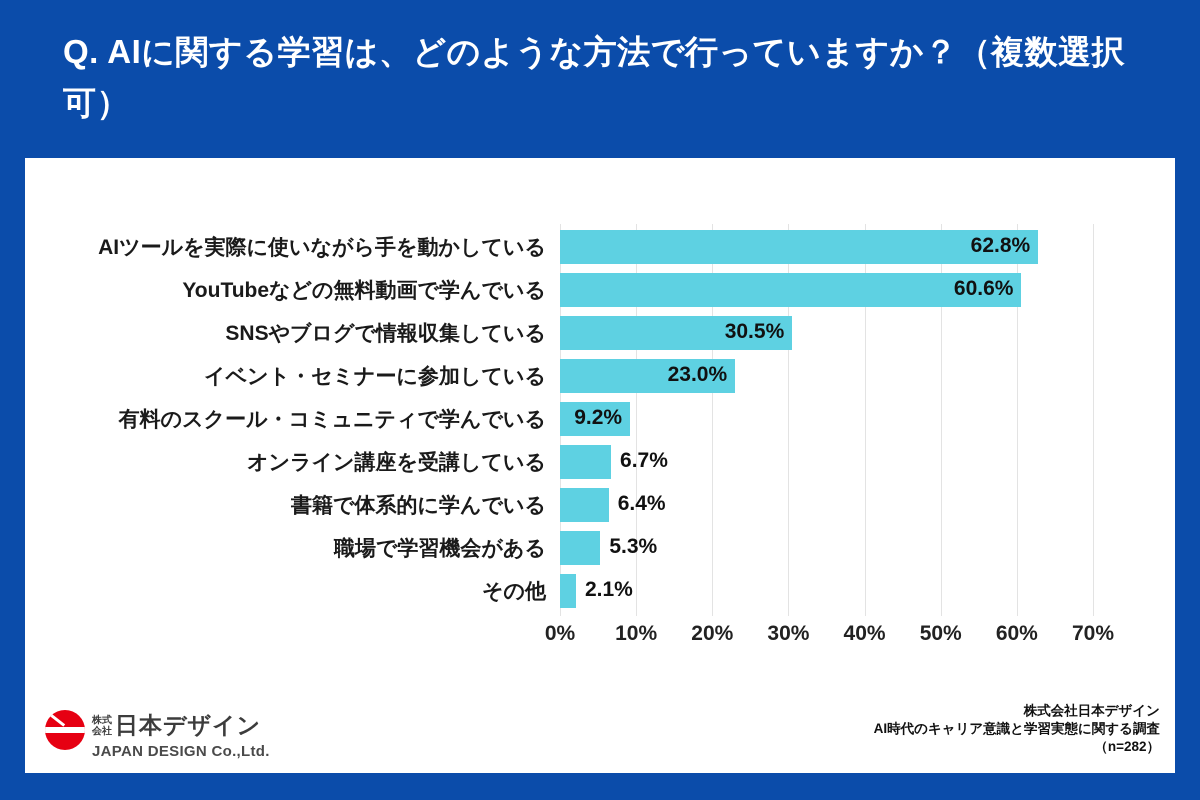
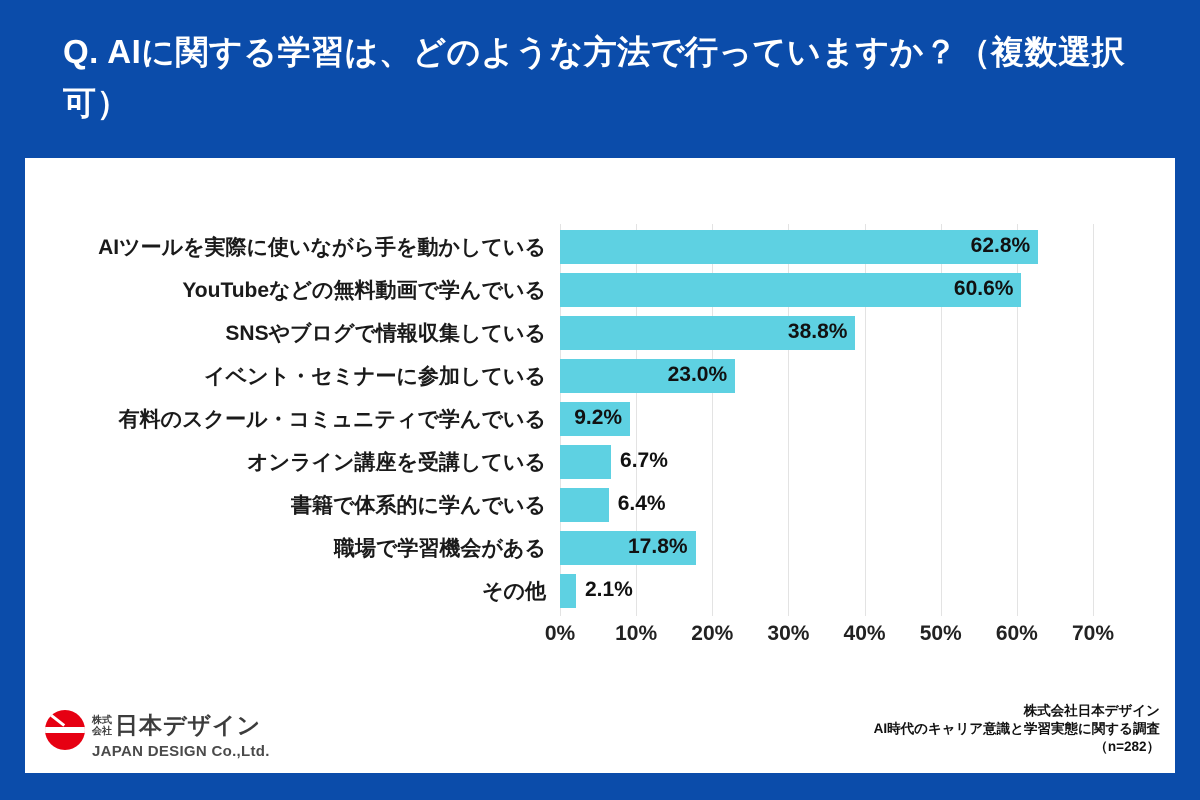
SNSやブログで情報収集している: 30.5% -> 38.8%
職場で学習機会がある: 5.3% -> 17.8%
